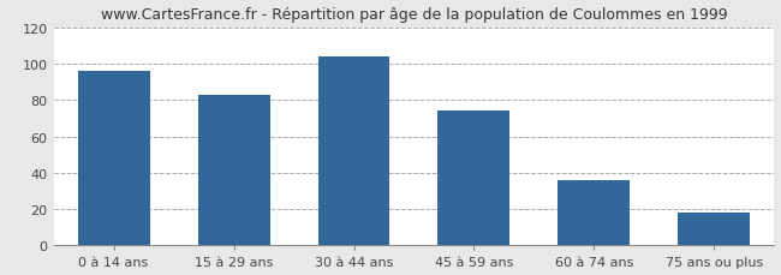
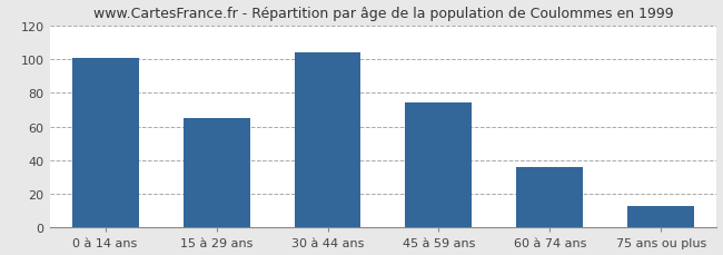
0 à 14 ans: 96 -> 101
15 à 29 ans: 83 -> 65
75 ans ou plus: 18 -> 13
